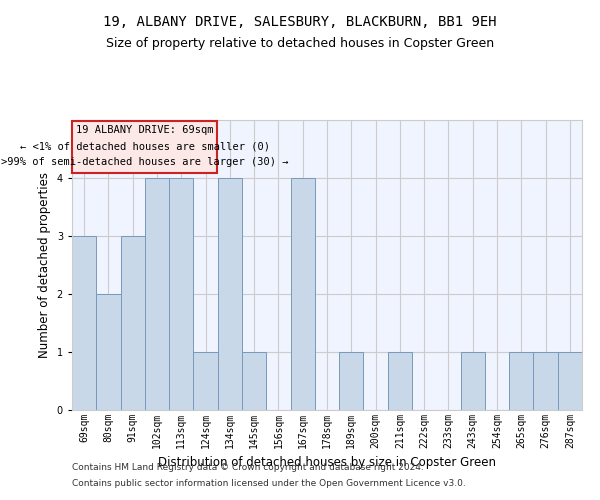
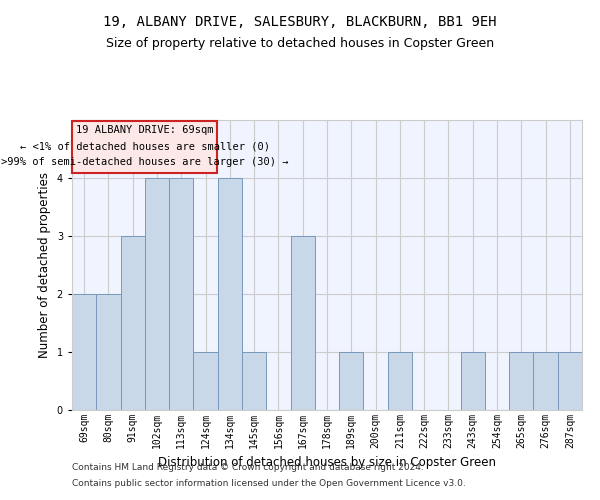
69sqm: 3 -> 2
167sqm: 4 -> 3
